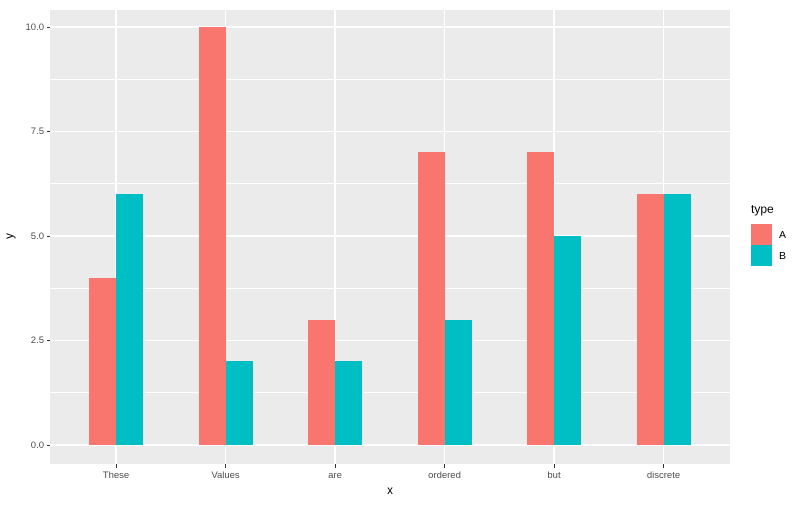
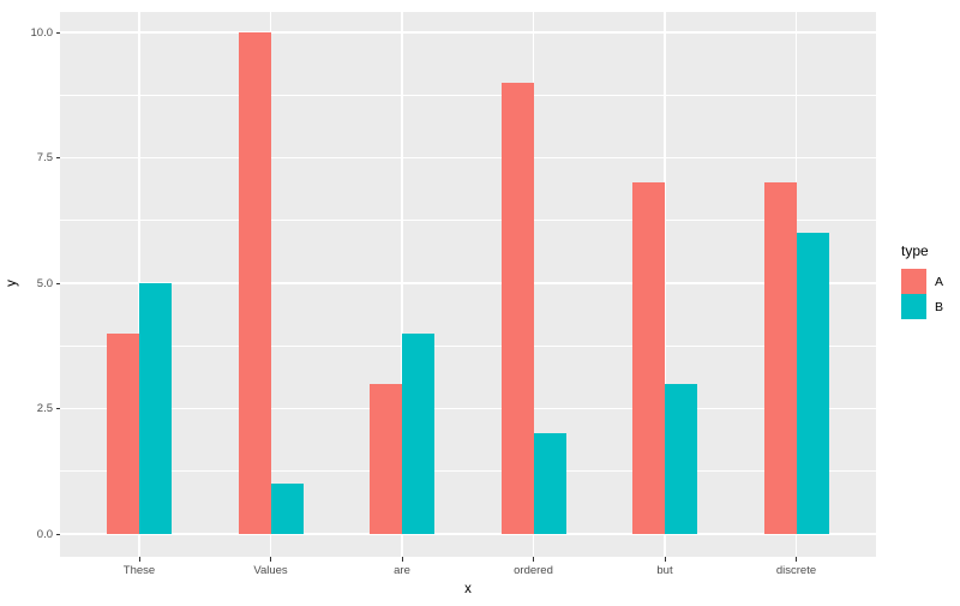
B/These: 6 -> 5
B/Values: 2 -> 1
B/are: 2 -> 4
A/ordered: 7 -> 9
B/ordered: 3 -> 2
B/but: 5 -> 3
A/discrete: 6 -> 7
